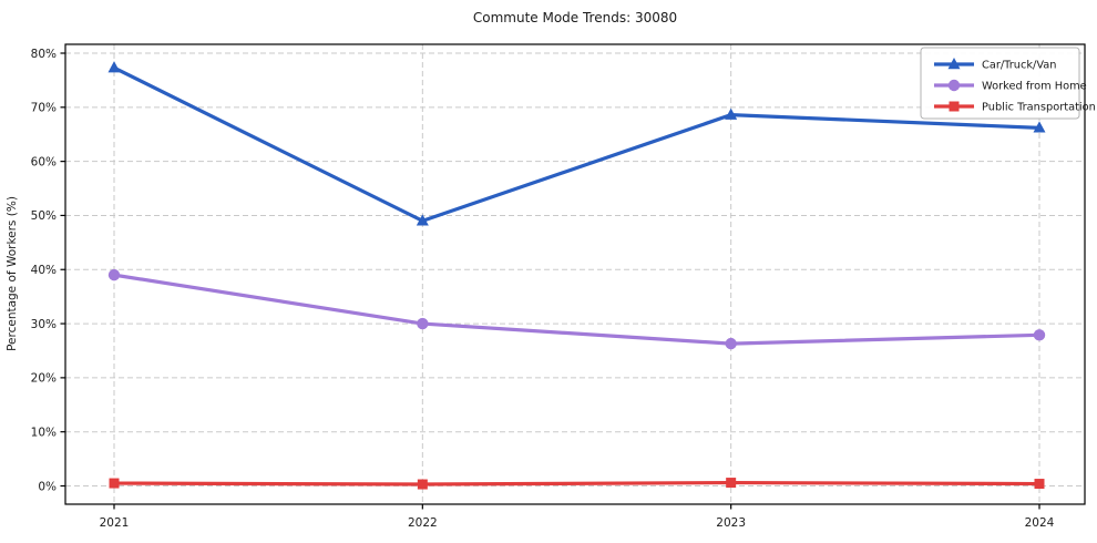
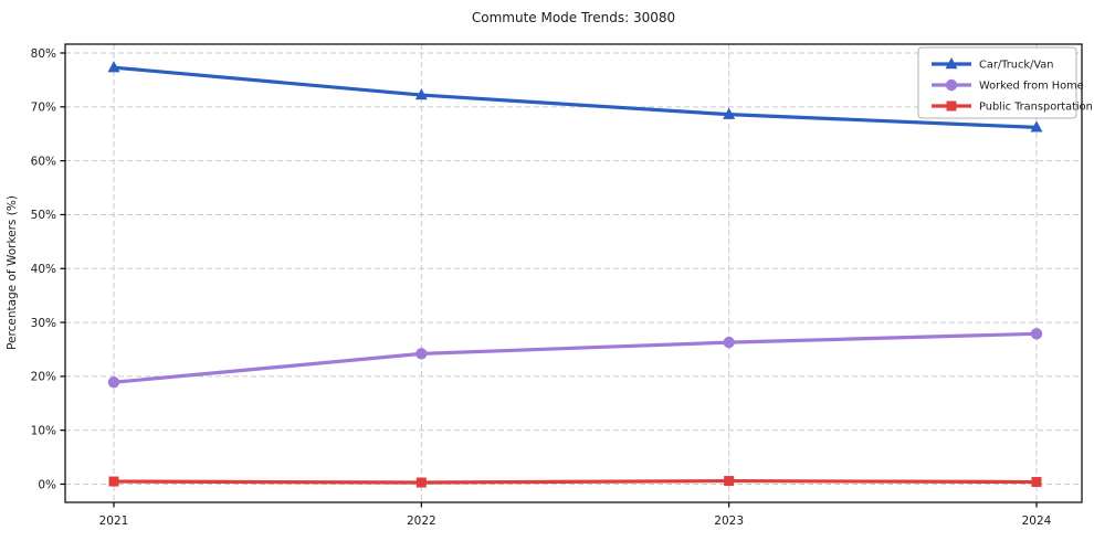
Worked from Home/2021: 39% -> 19%
Car/Truck/Van/2022: 49% -> 72%
Worked from Home/2022: 30% -> 24%
